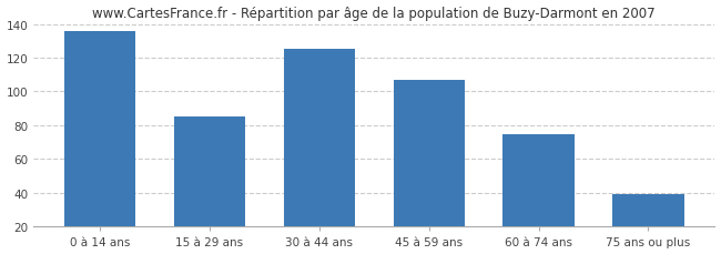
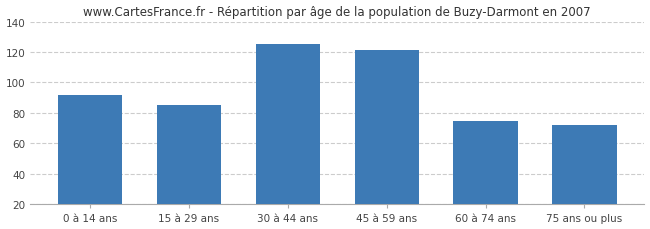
0 à 14 ans: 136 -> 92
45 à 59 ans: 107 -> 121
75 ans ou plus: 39 -> 72
